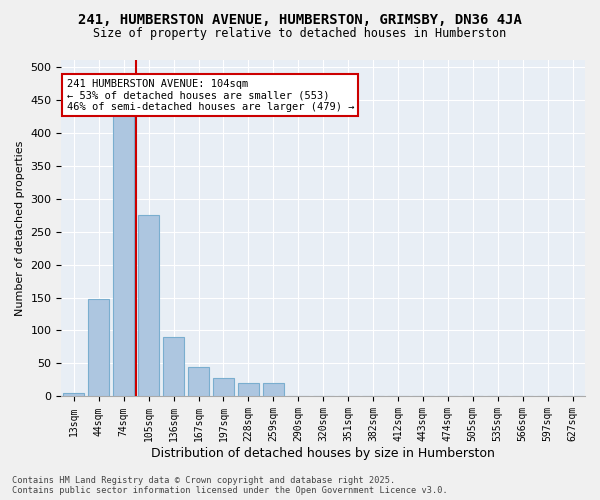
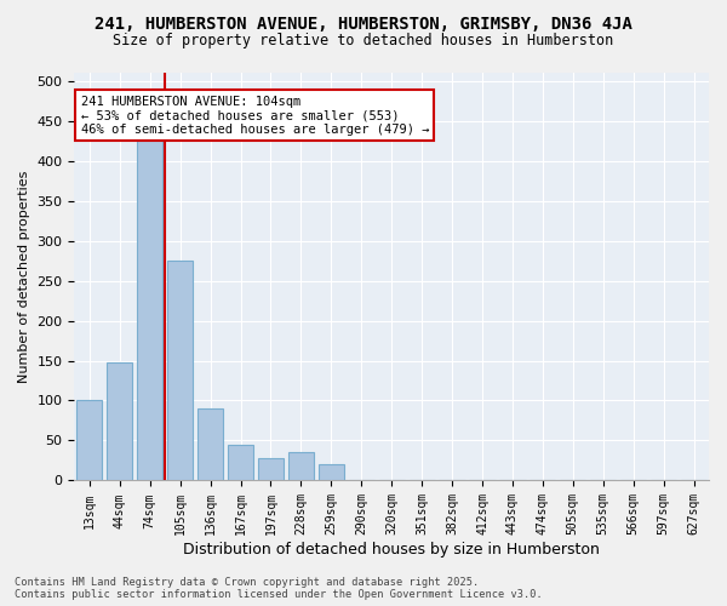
13sqm: 5 -> 100
228sqm: 20 -> 36
